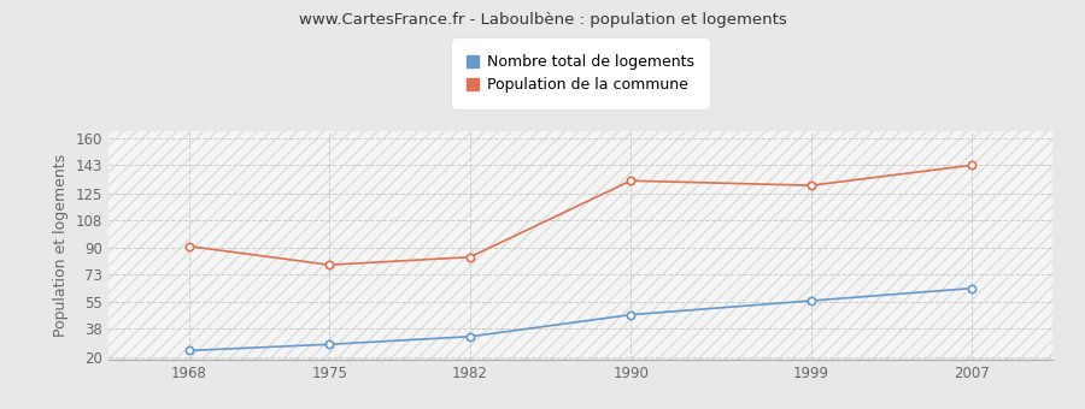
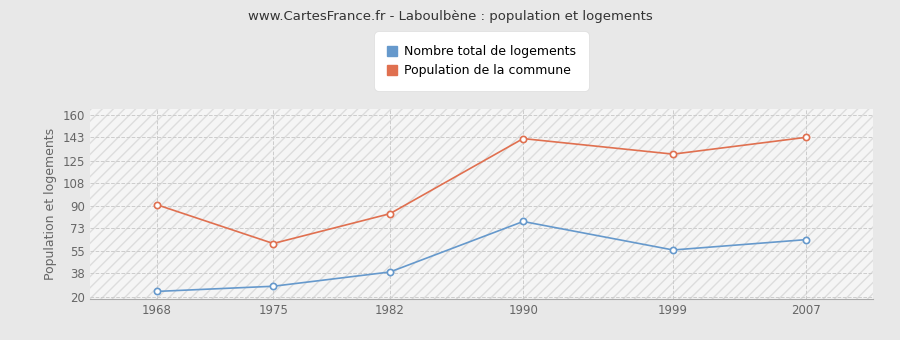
Population de la commune/1975: 79 -> 61
Nombre total de logements/1982: 33 -> 39
Nombre total de logements/1990: 47 -> 78
Population de la commune/1990: 133 -> 142
